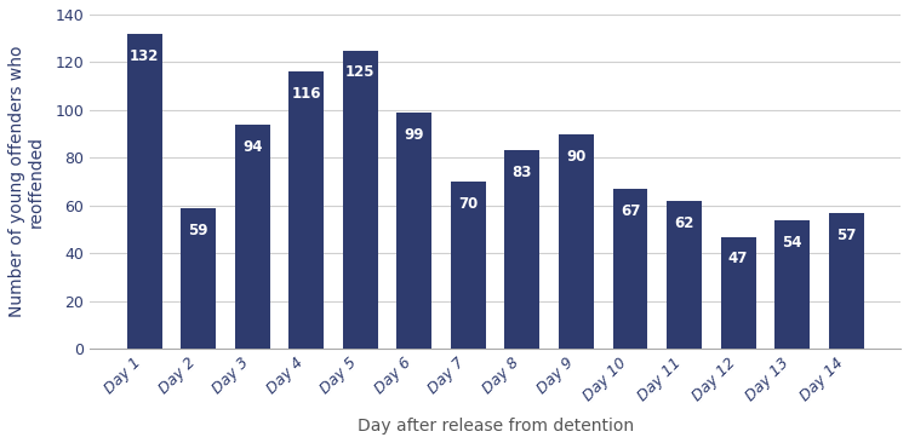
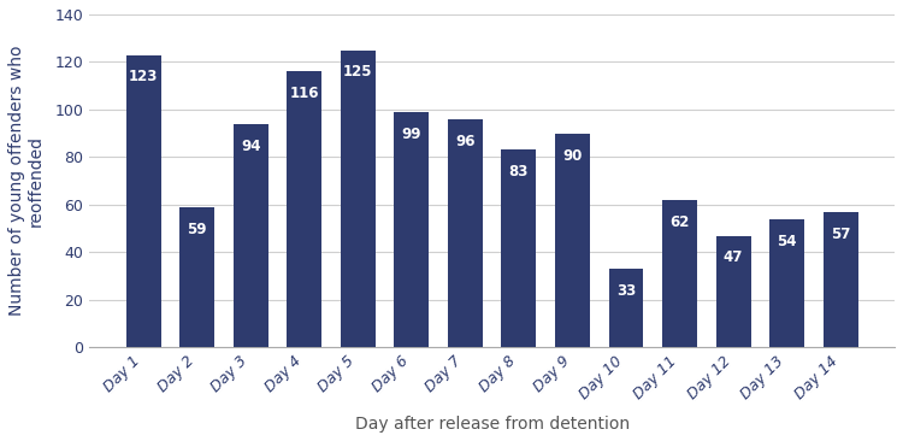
Day 1: 132 -> 123
Day 7: 70 -> 96
Day 10: 67 -> 33
